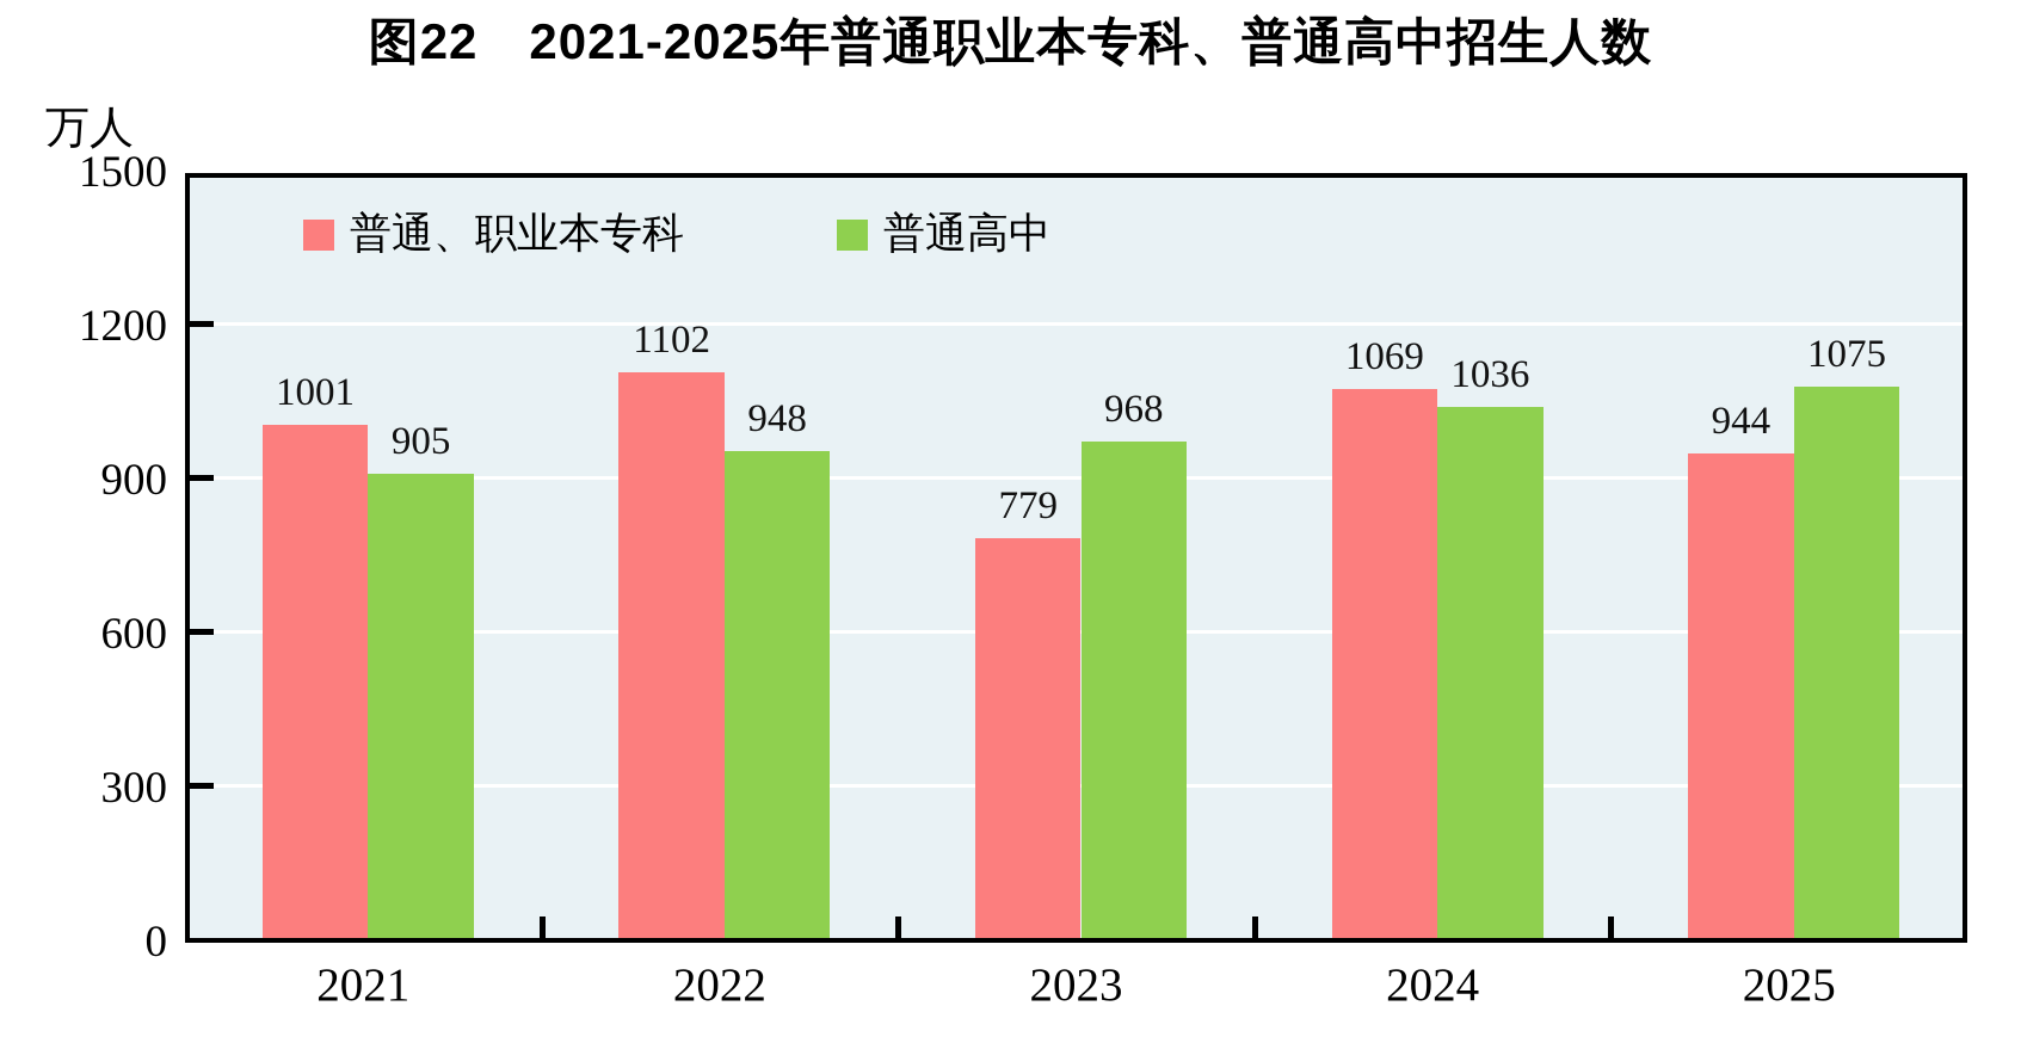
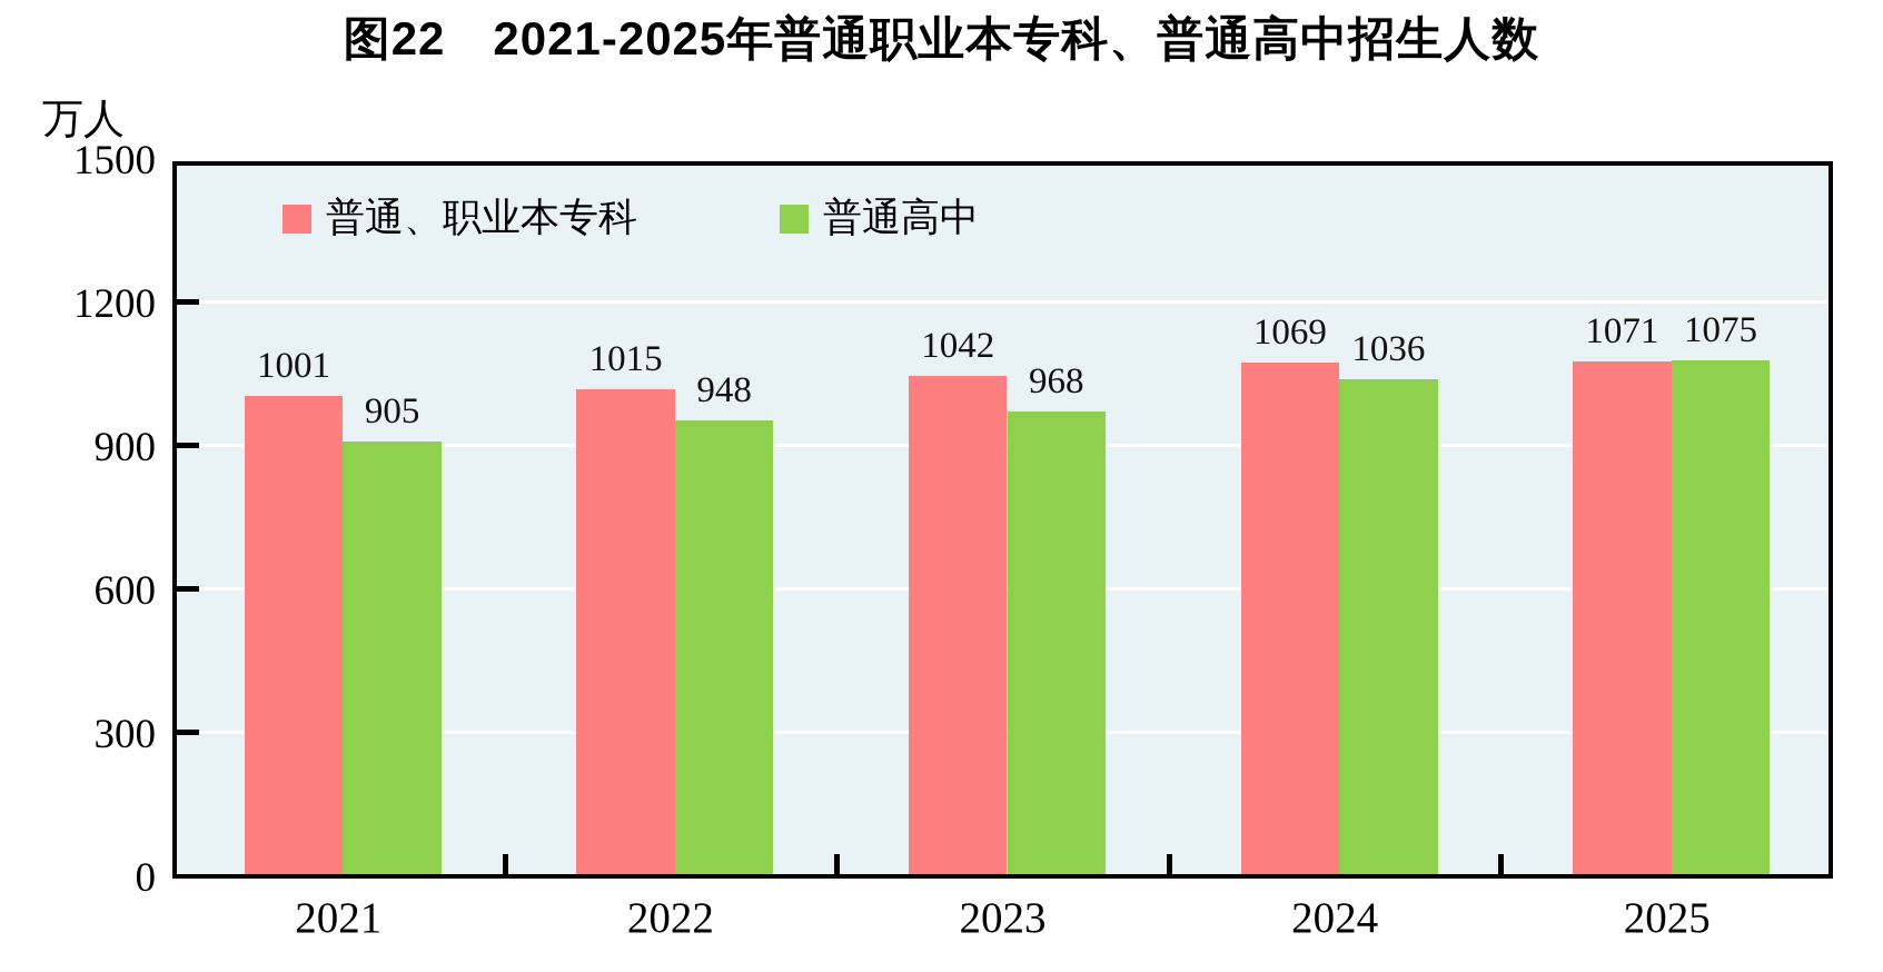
普通、职业本专科/2022: 1102 -> 1015
普通、职业本专科/2023: 779 -> 1042
普通、职业本专科/2025: 944 -> 1071
